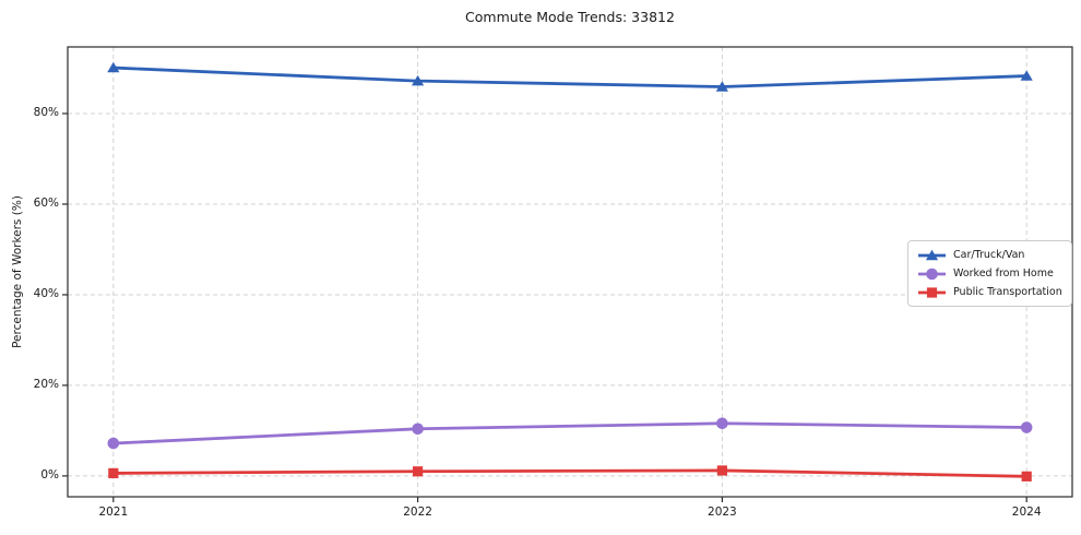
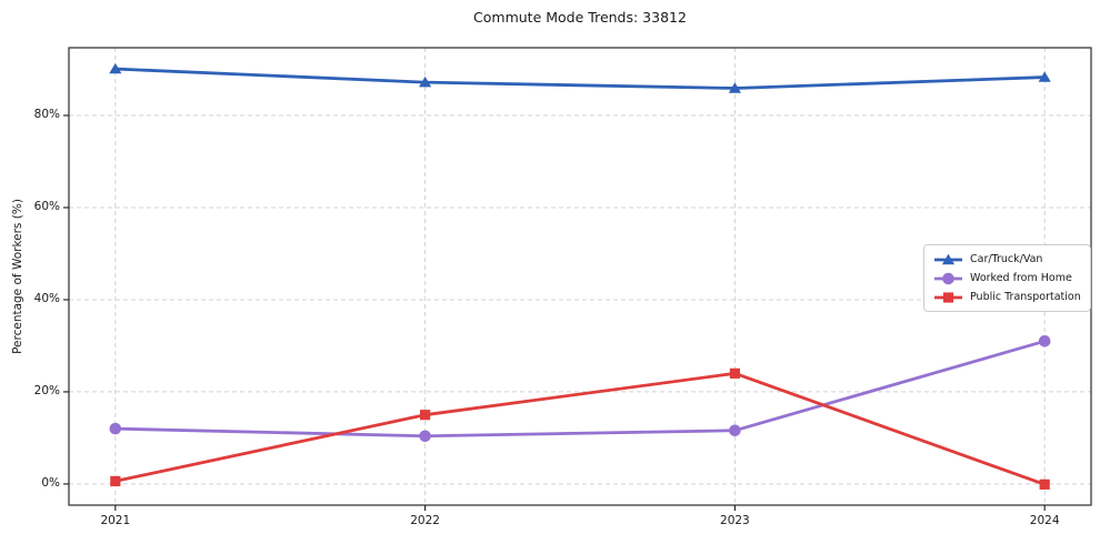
Worked from Home/2021: 7% -> 12%
Public Transportation/2022: 1% -> 15%
Public Transportation/2023: 1% -> 24%
Worked from Home/2024: 11% -> 31%
